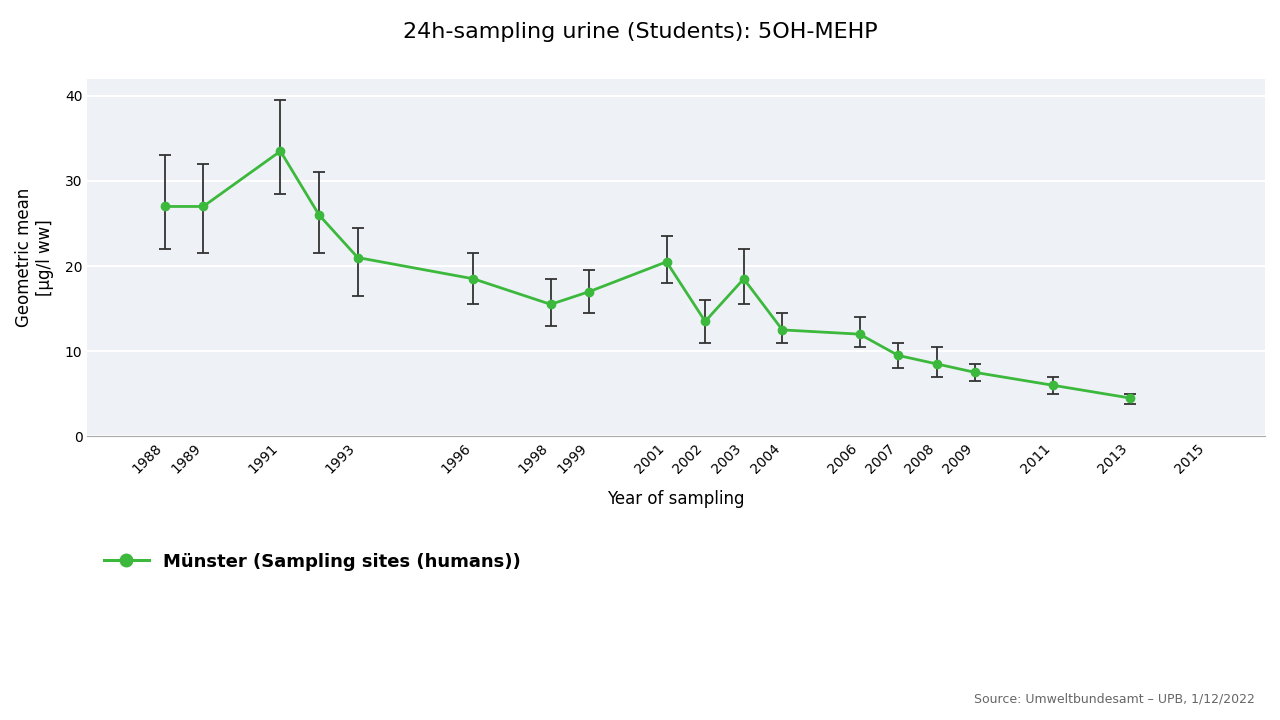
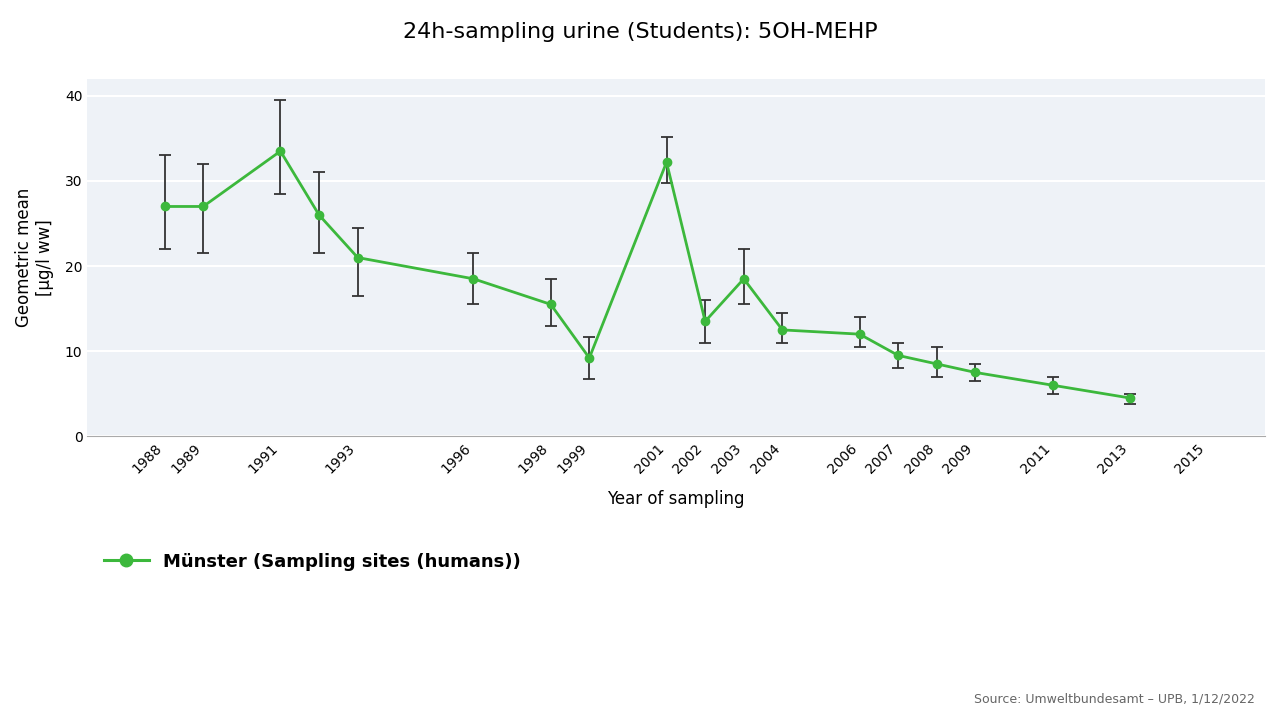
1999: 17.0 -> 9.2
2001: 20.5 -> 32.2
